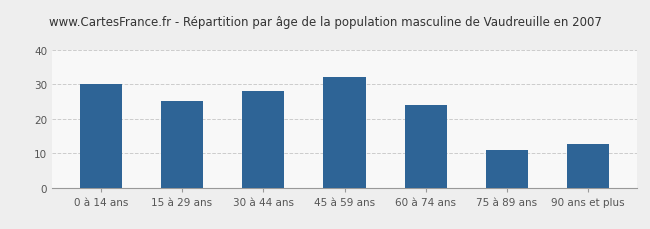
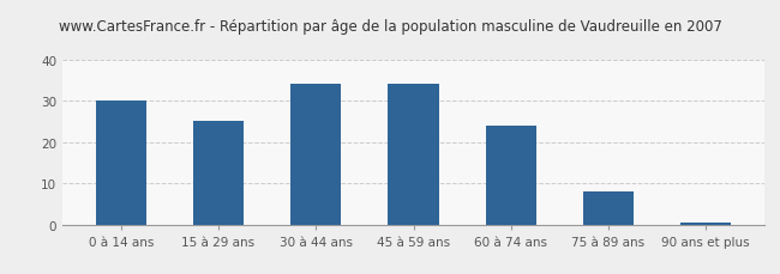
30 à 44 ans: 28.0 -> 34.0
45 à 59 ans: 32.0 -> 34.0
75 à 89 ans: 11.0 -> 8.0
90 ans et plus: 12.5 -> 0.4
